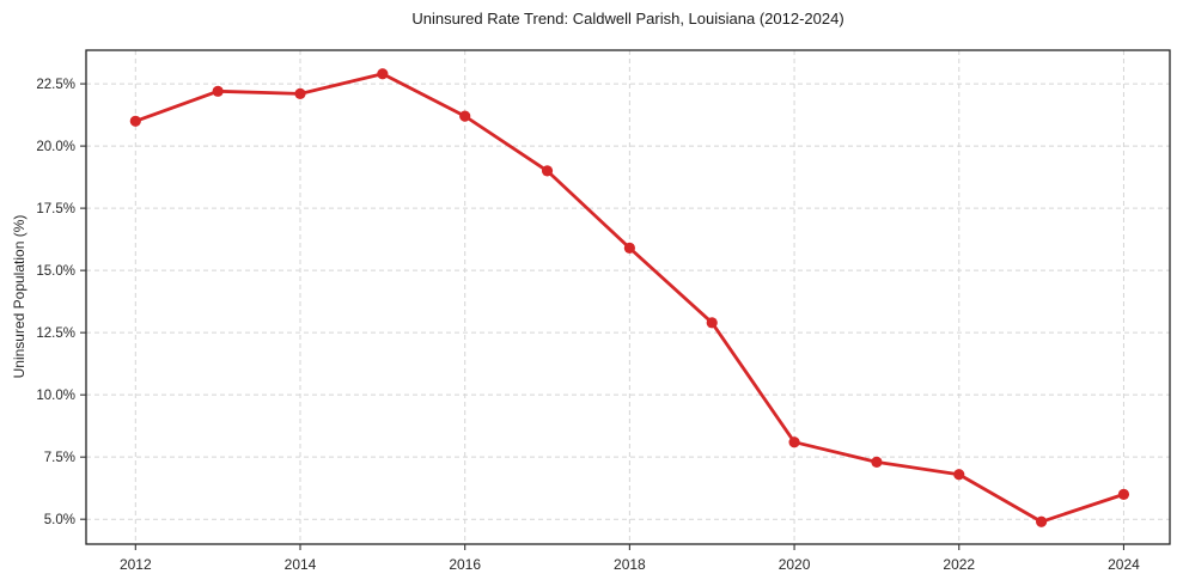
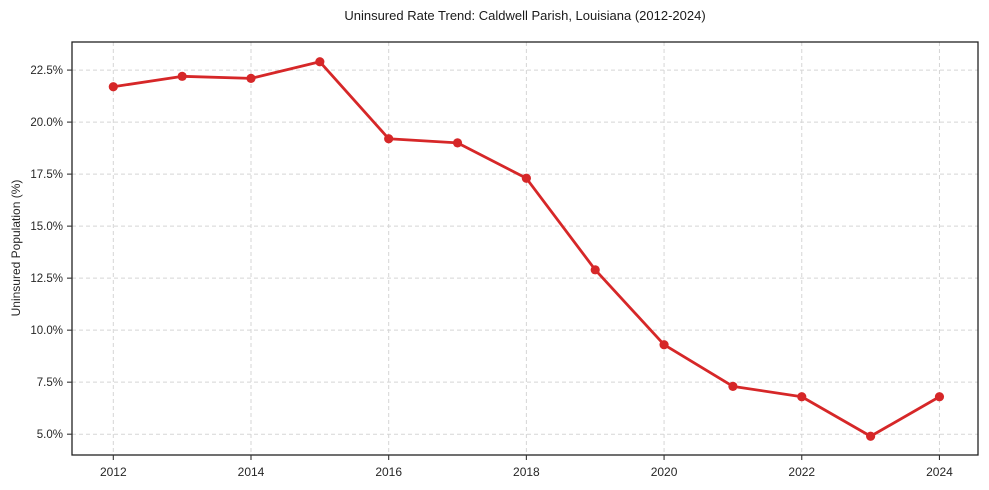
2012: 21.0% -> 21.7%
2016: 21.2% -> 19.2%
2018: 15.9% -> 17.3%
2020: 8.1% -> 9.3%
2024: 6.0% -> 6.8%
